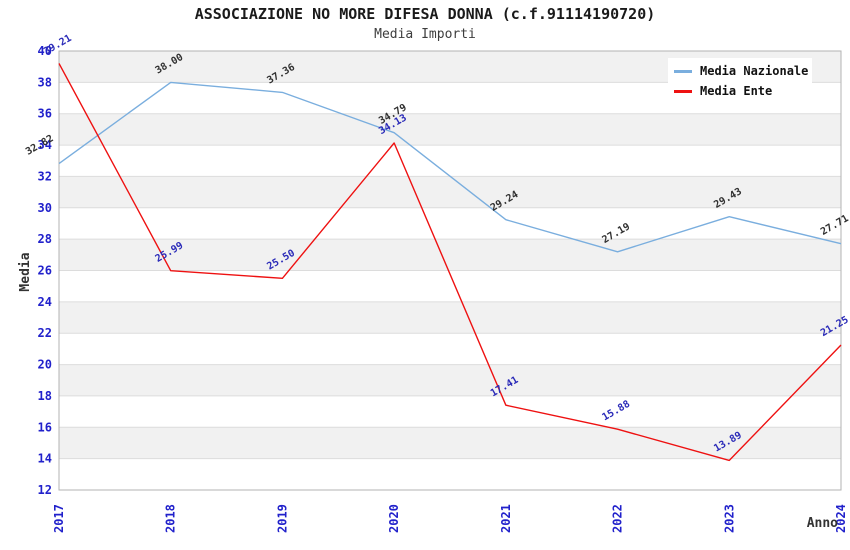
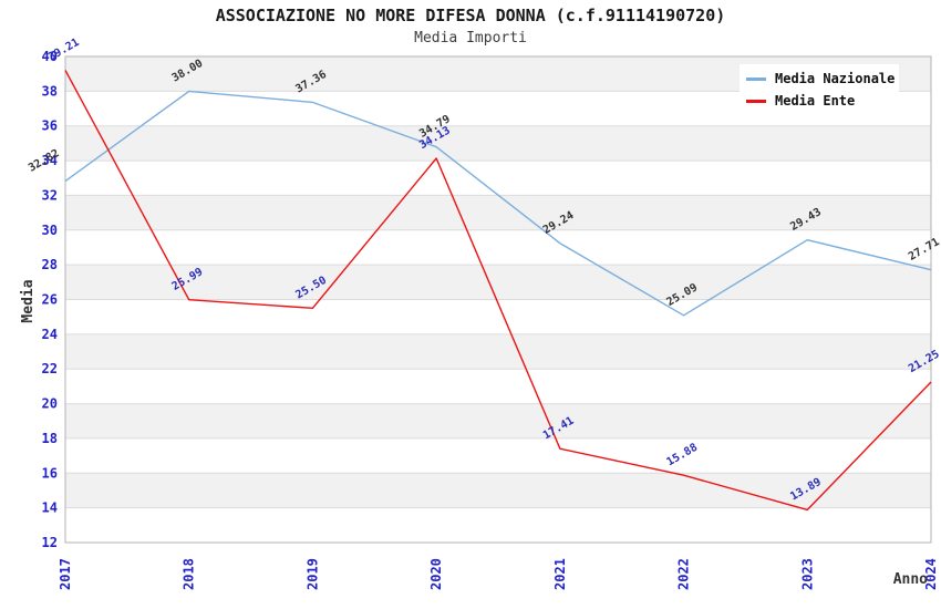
Media Nazionale/2022: 27.19 -> 25.09
